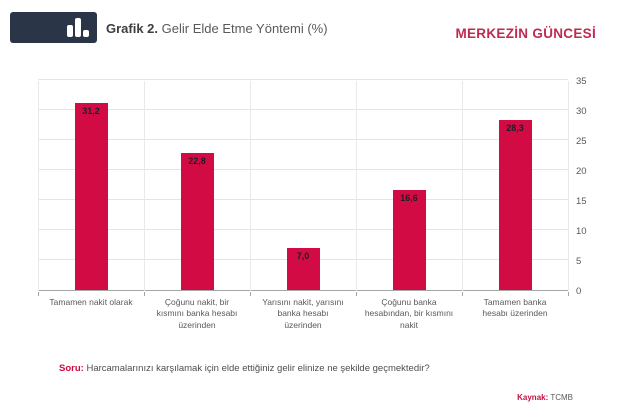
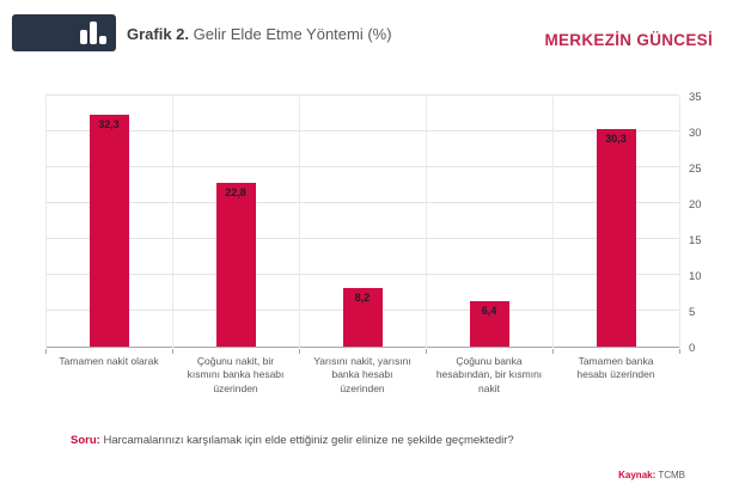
Tamamen nakit olarak: 31,2 -> 32,3
Yarısını nakit, yarısını banka hesabı üzerinden: 7,0 -> 8,2
Çoğunu banka hesabından, bir kısmını nakit: 16,6 -> 6,4
Tamamen banka hesabı üzerinden: 28,3 -> 30,3
